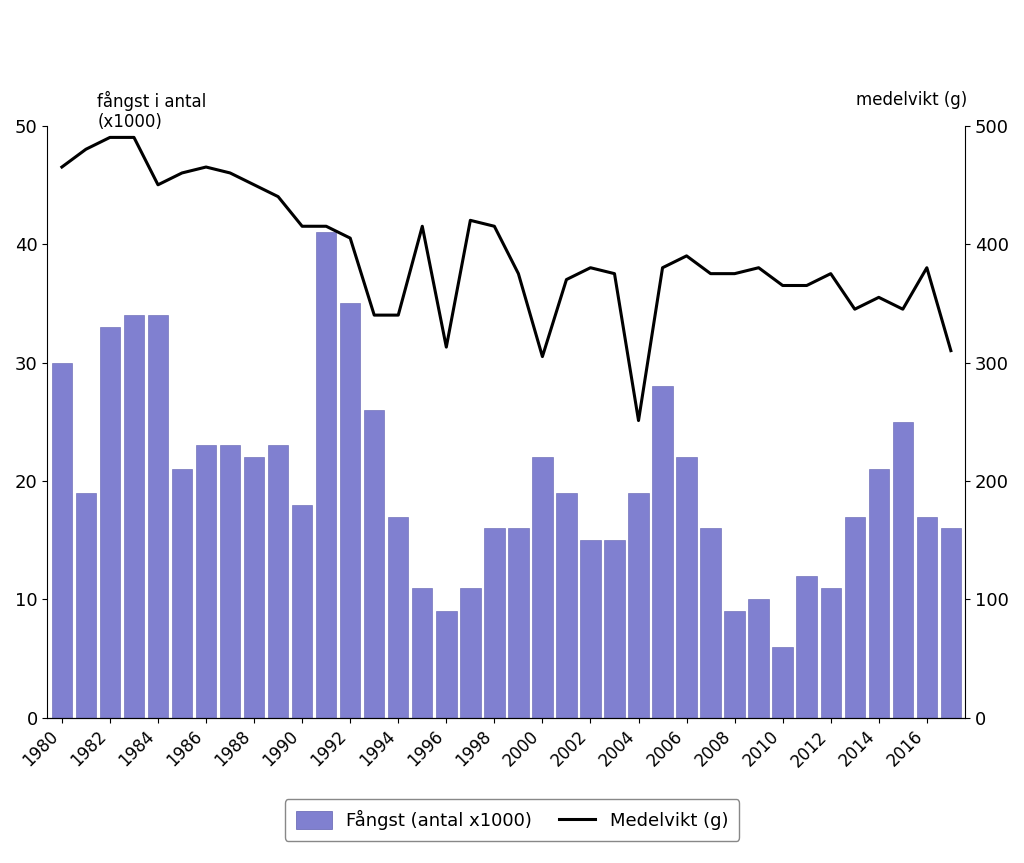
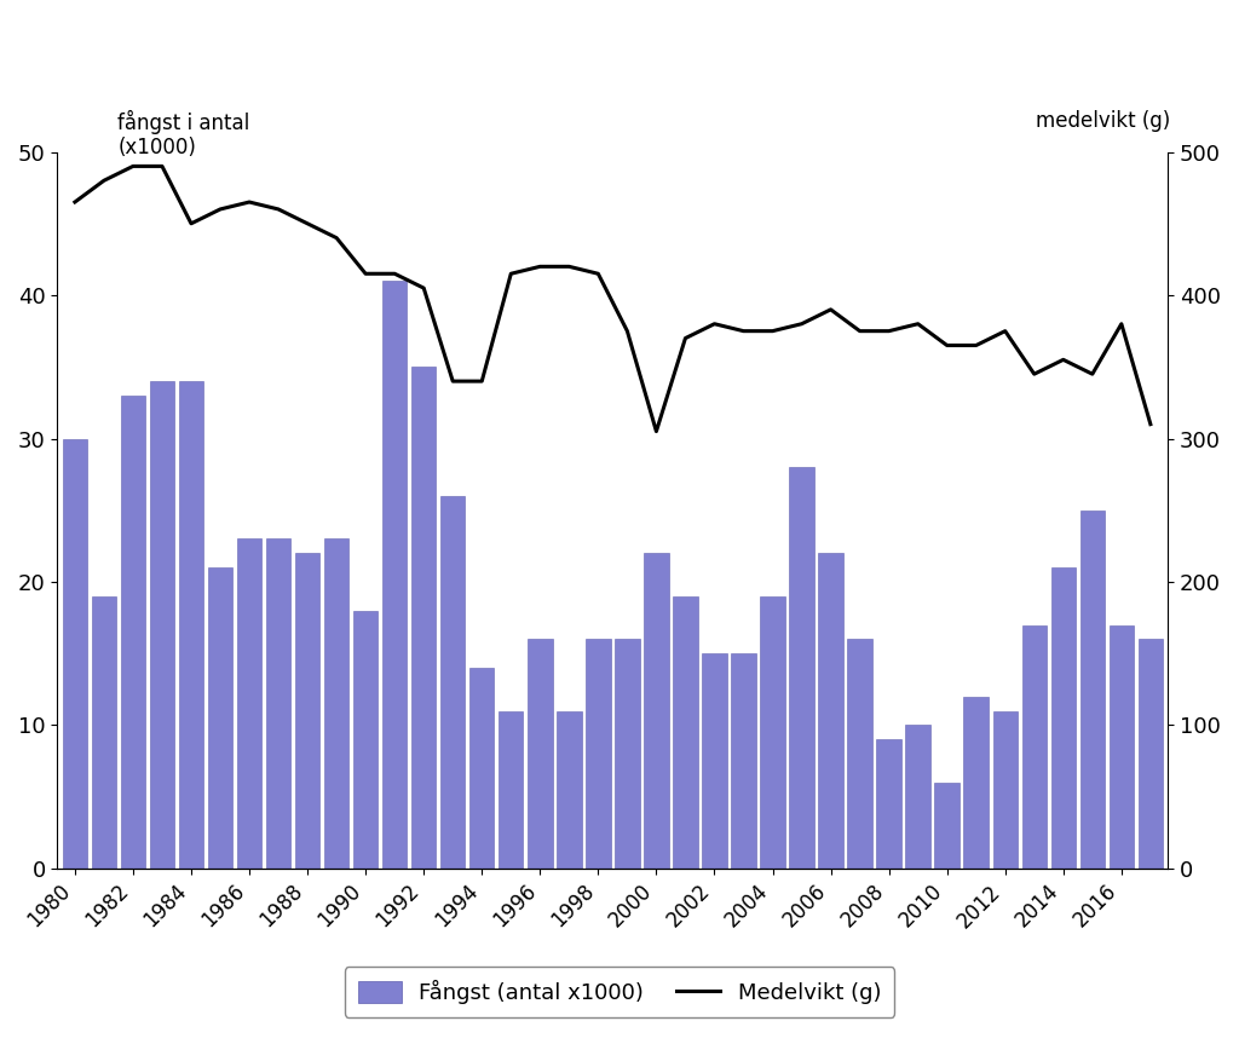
Fångst (antal x1000)/1994: 17 -> 14
Fångst (antal x1000)/1996: 9 -> 16
Medelvikt (g)/1996: 313 -> 420
Medelvikt (g)/2004: 251 -> 375
